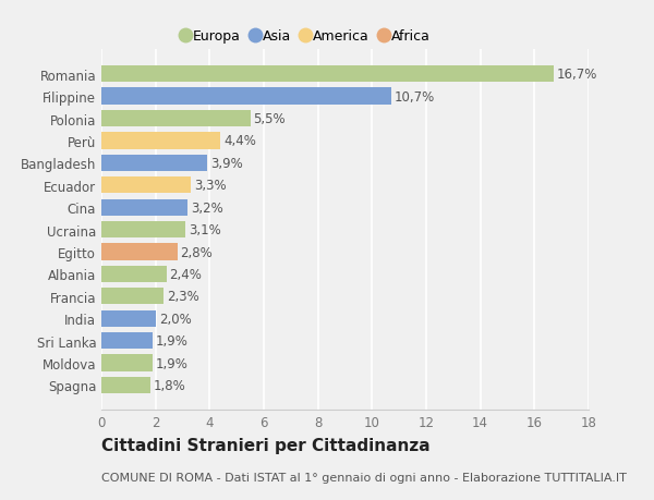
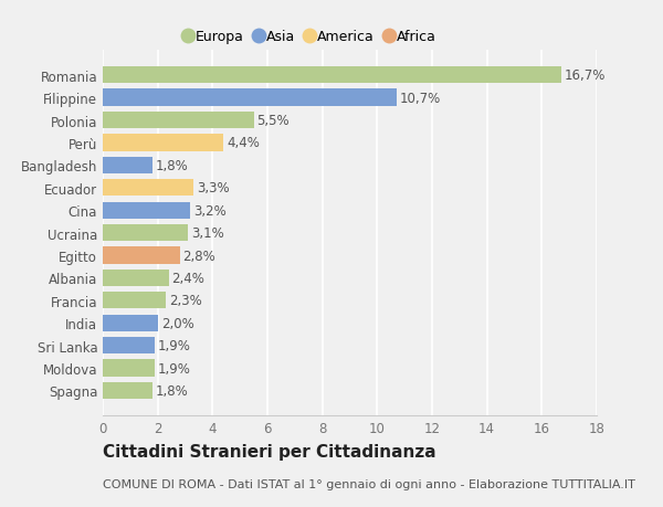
Bangladesh: 3,9% -> 1,8%
